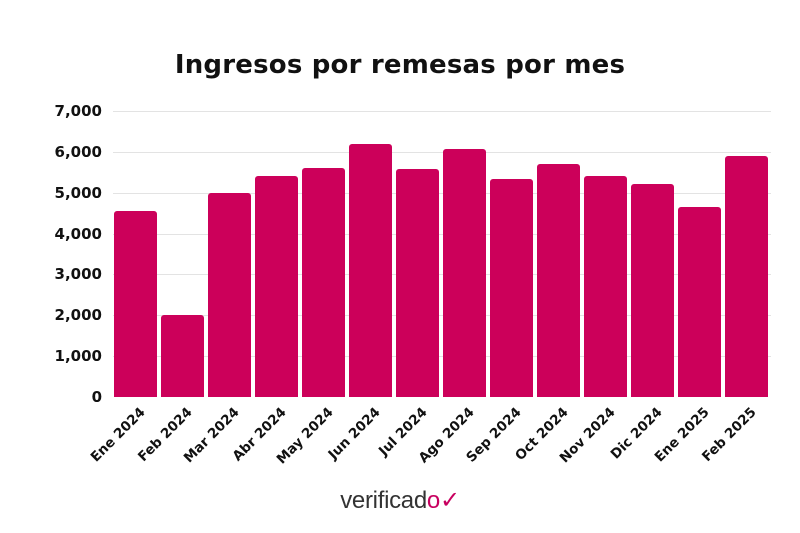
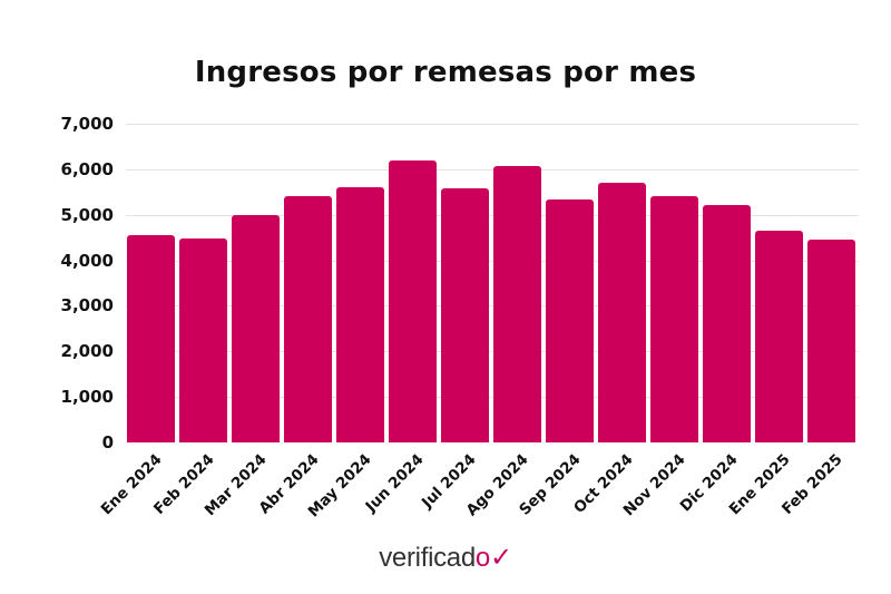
Feb 2024: 2000 -> 4500
Feb 2025: 5900 -> 4400
